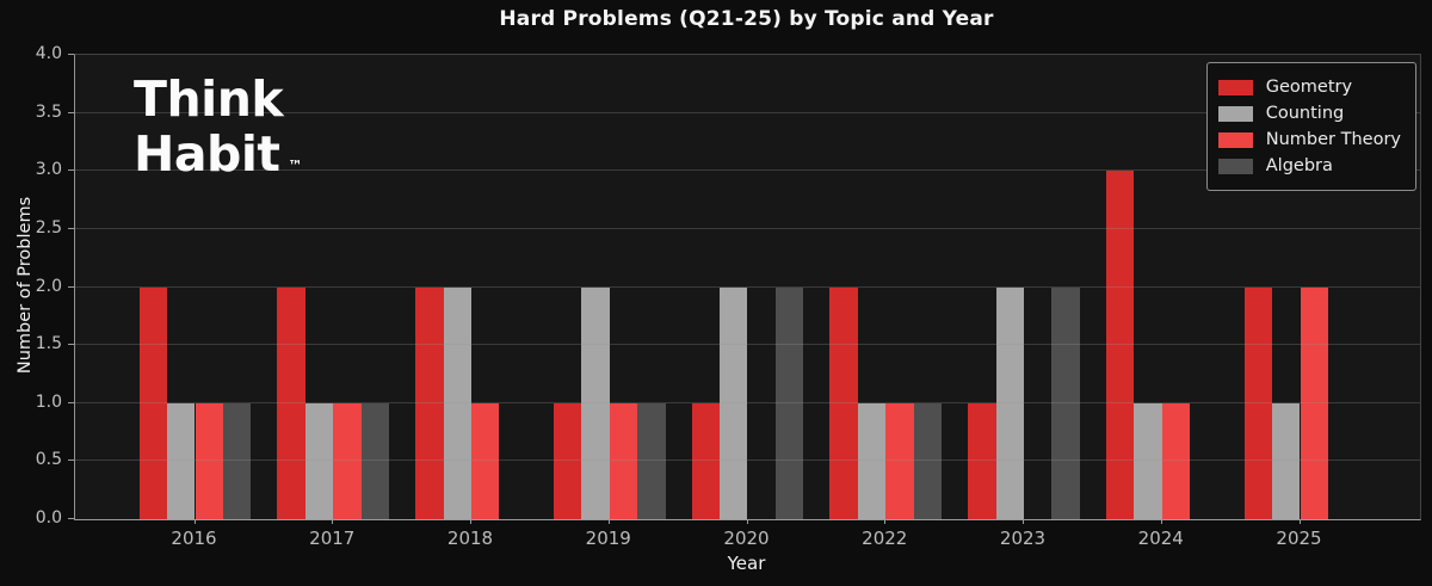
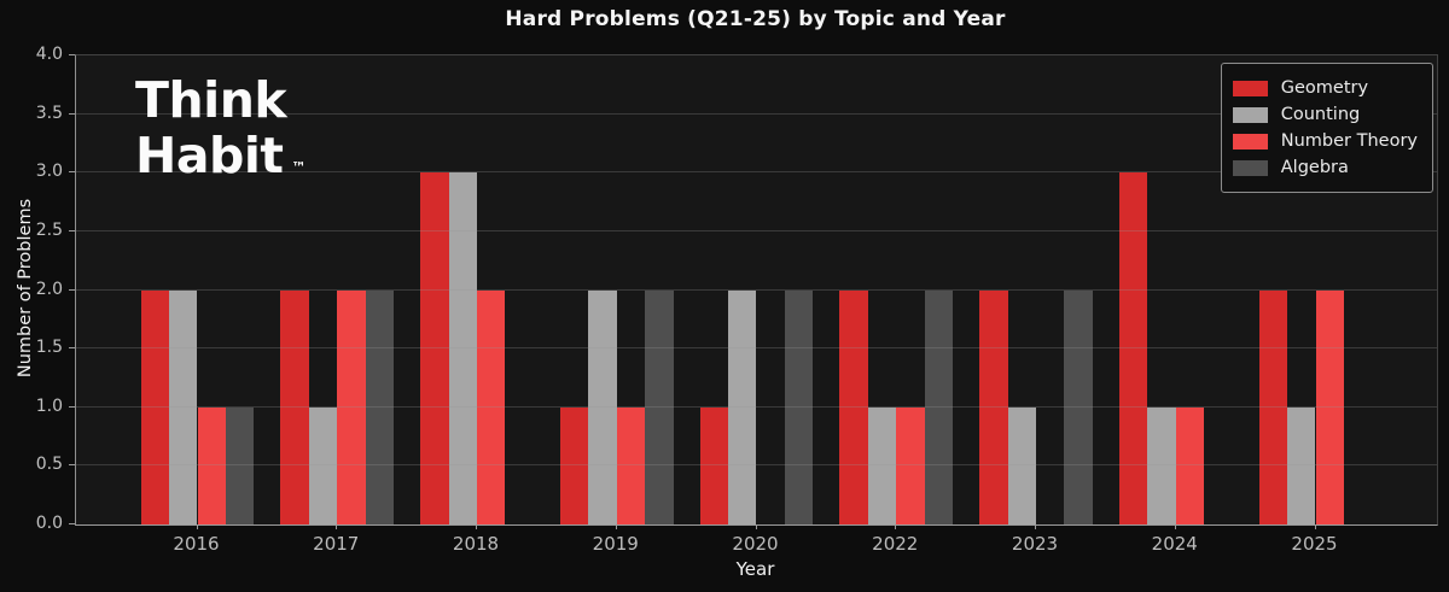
Counting/2016: 1 -> 2
Number Theory/2017: 1 -> 2
Algebra/2017: 1 -> 2
Geometry/2018: 2 -> 3
Counting/2018: 2 -> 3
Number Theory/2018: 1 -> 2
Algebra/2019: 1 -> 2
Algebra/2022: 1 -> 2
Geometry/2023: 1 -> 2
Counting/2023: 2 -> 1
